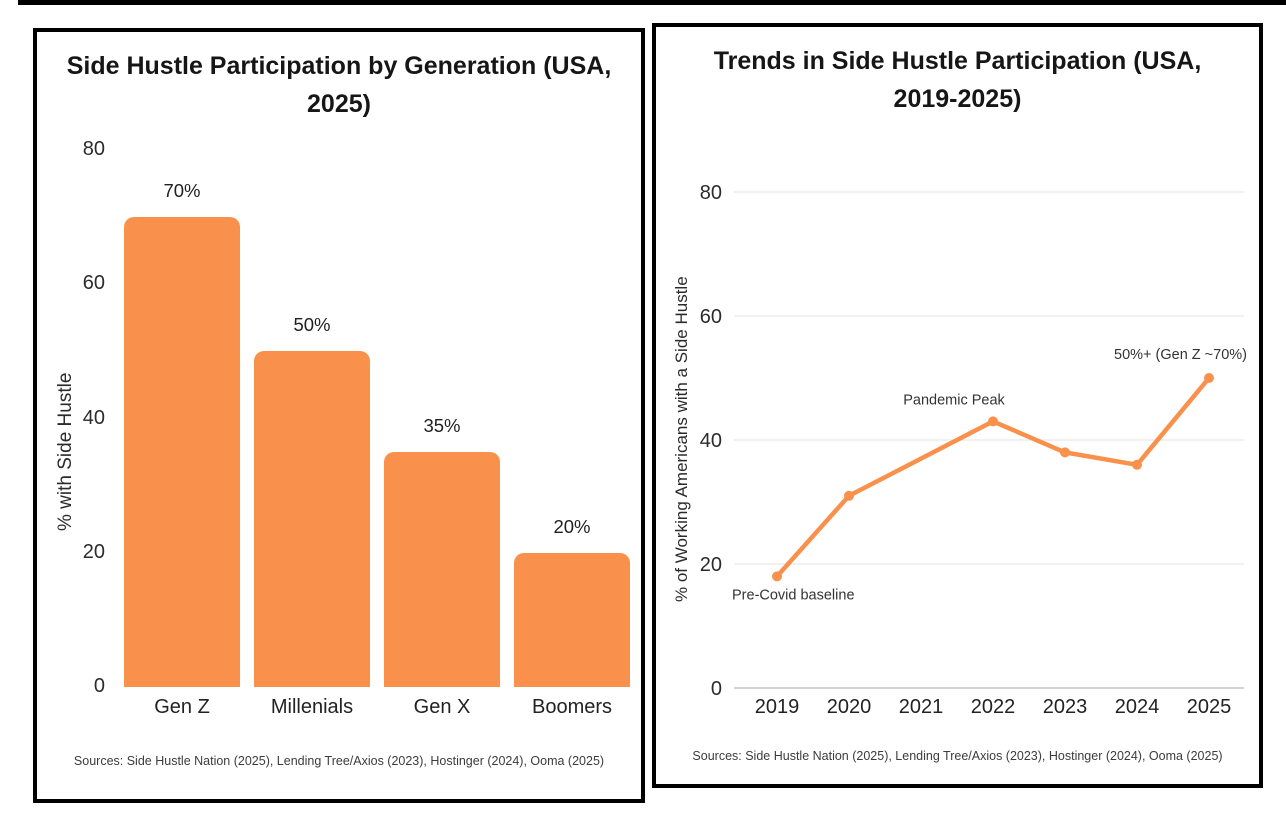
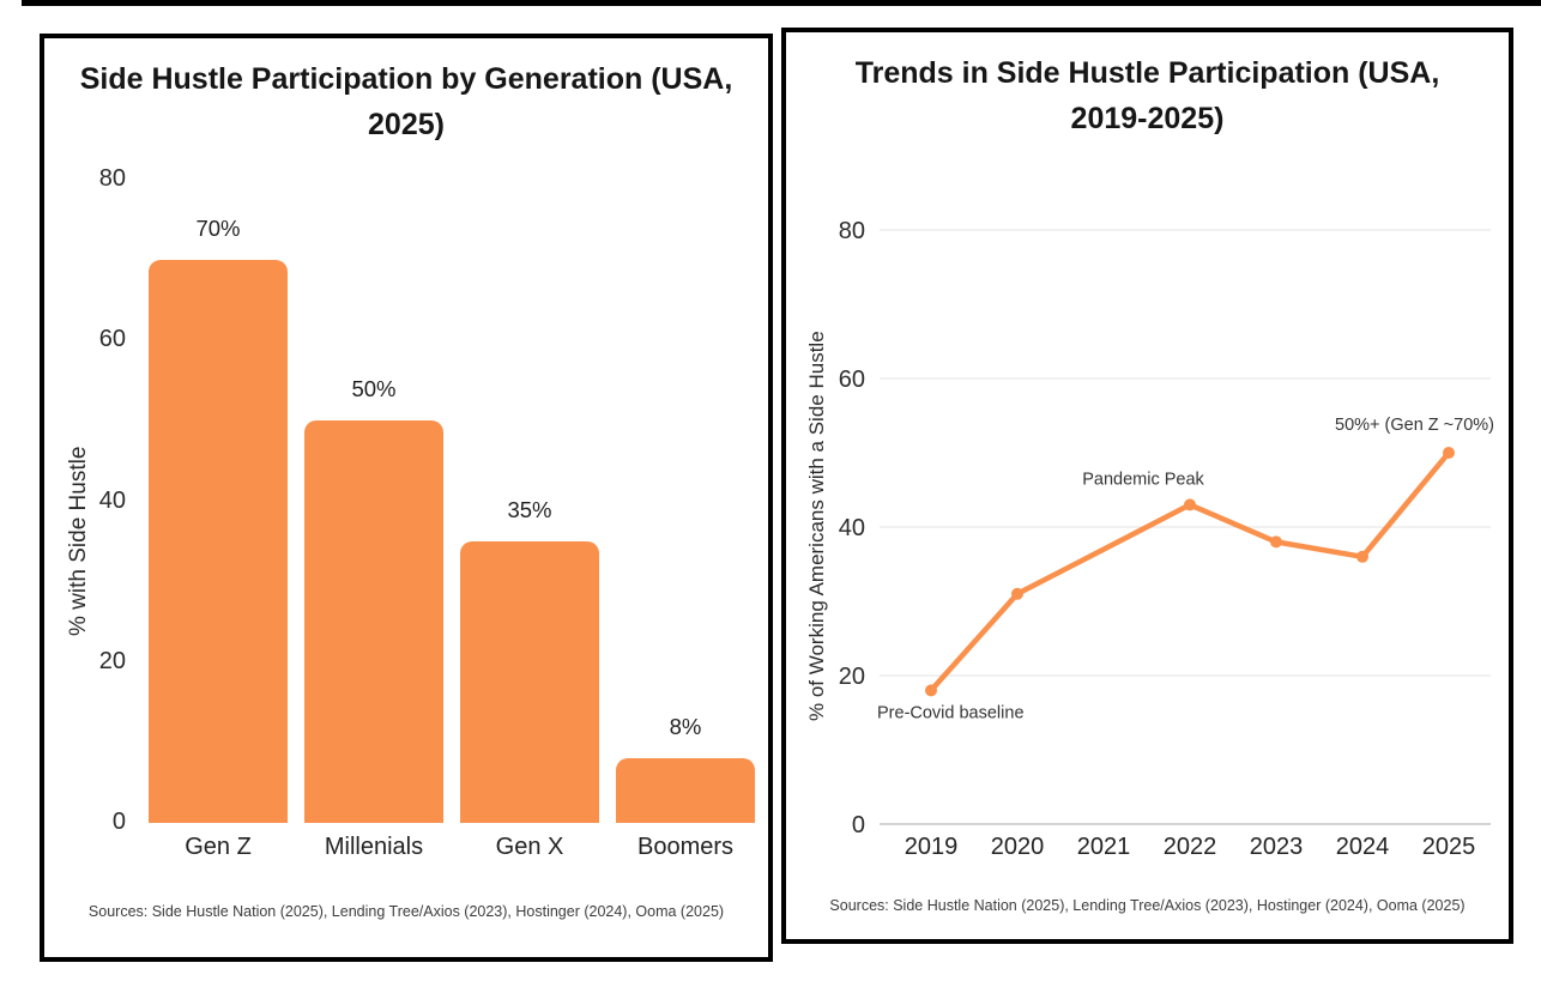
Side Hustle Participation by Generation (USA, 2025)/Boomers: 20% -> 8%
